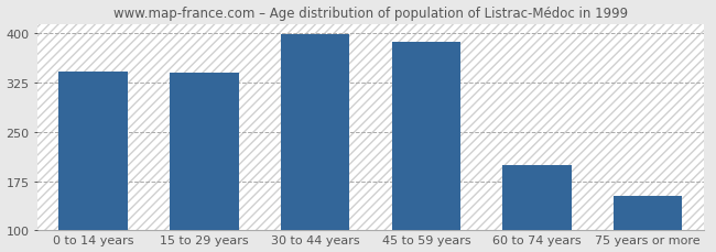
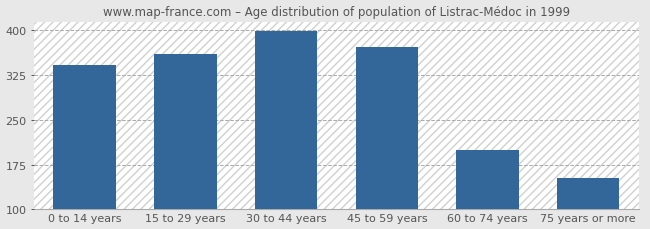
15 to 29 years: 340 -> 360
45 to 59 years: 388 -> 372
